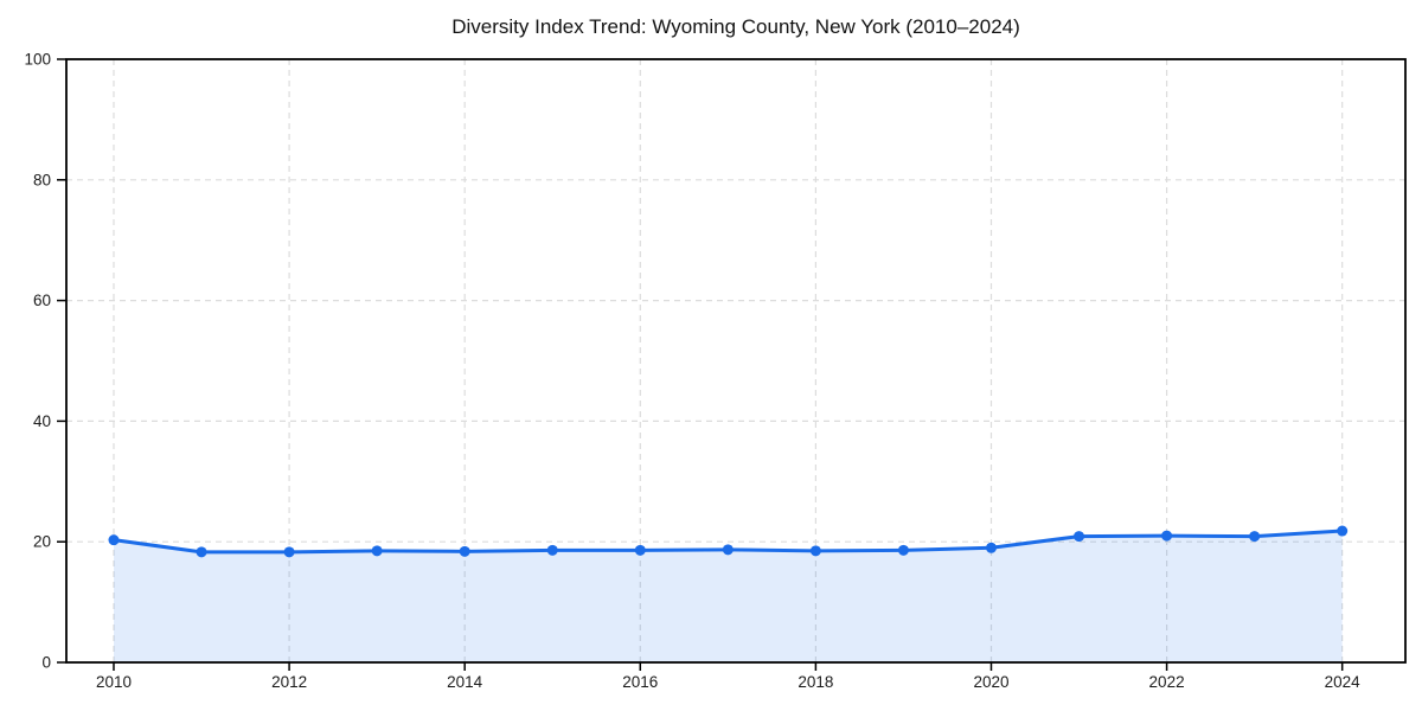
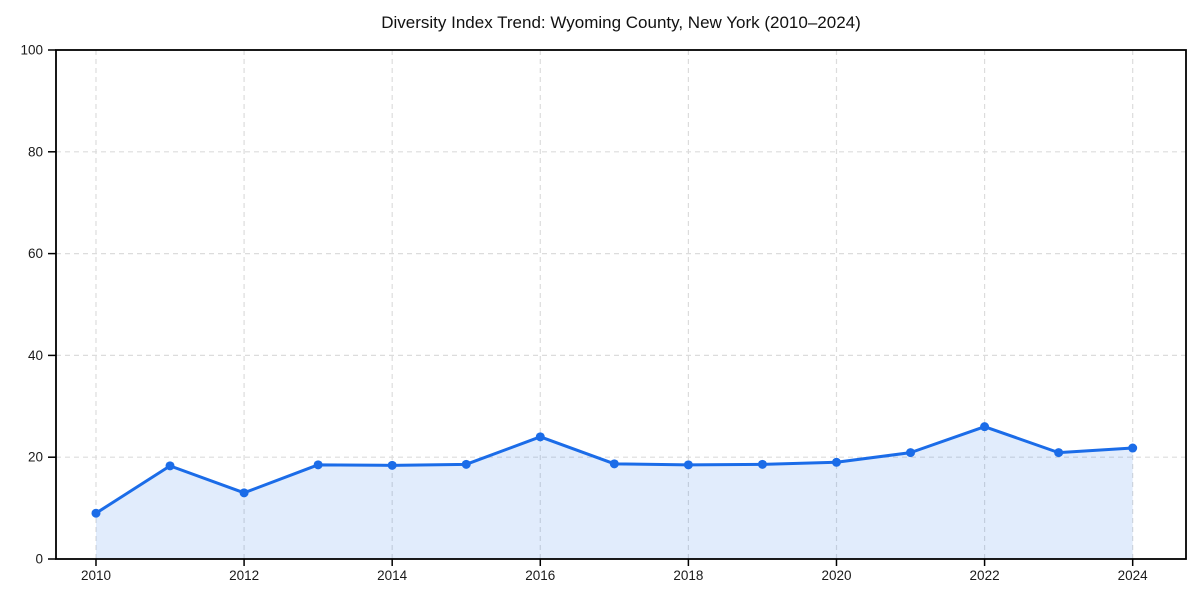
2010: 20 -> 9
2012: 18 -> 13
2016: 19 -> 24
2022: 21 -> 26
